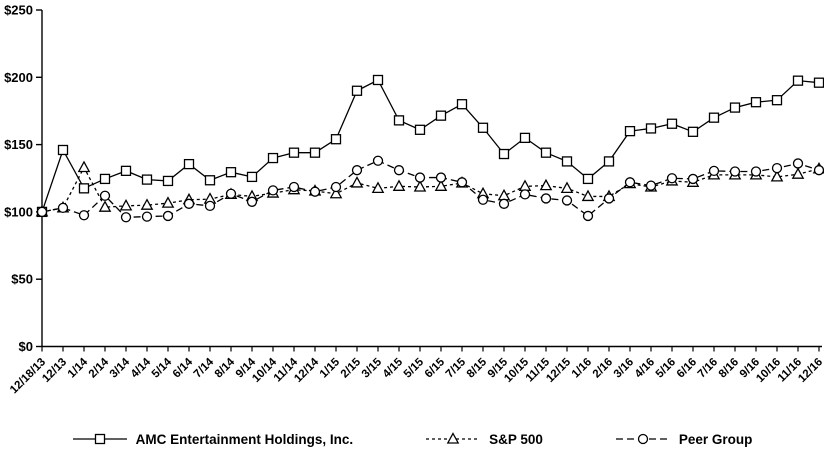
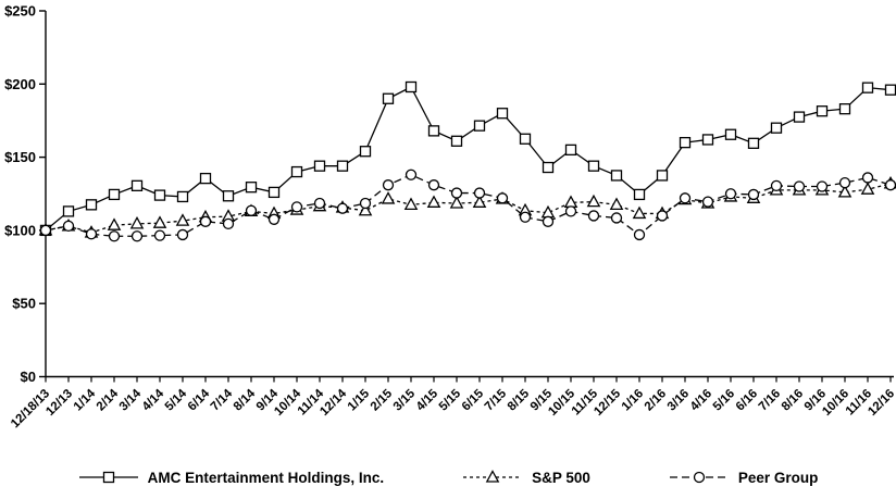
AMC Entertainment Holdings, Inc./12/13: $146 -> $113
S&P 500/1/14: $133 -> $98
Peer Group/2/14: $112 -> $96
